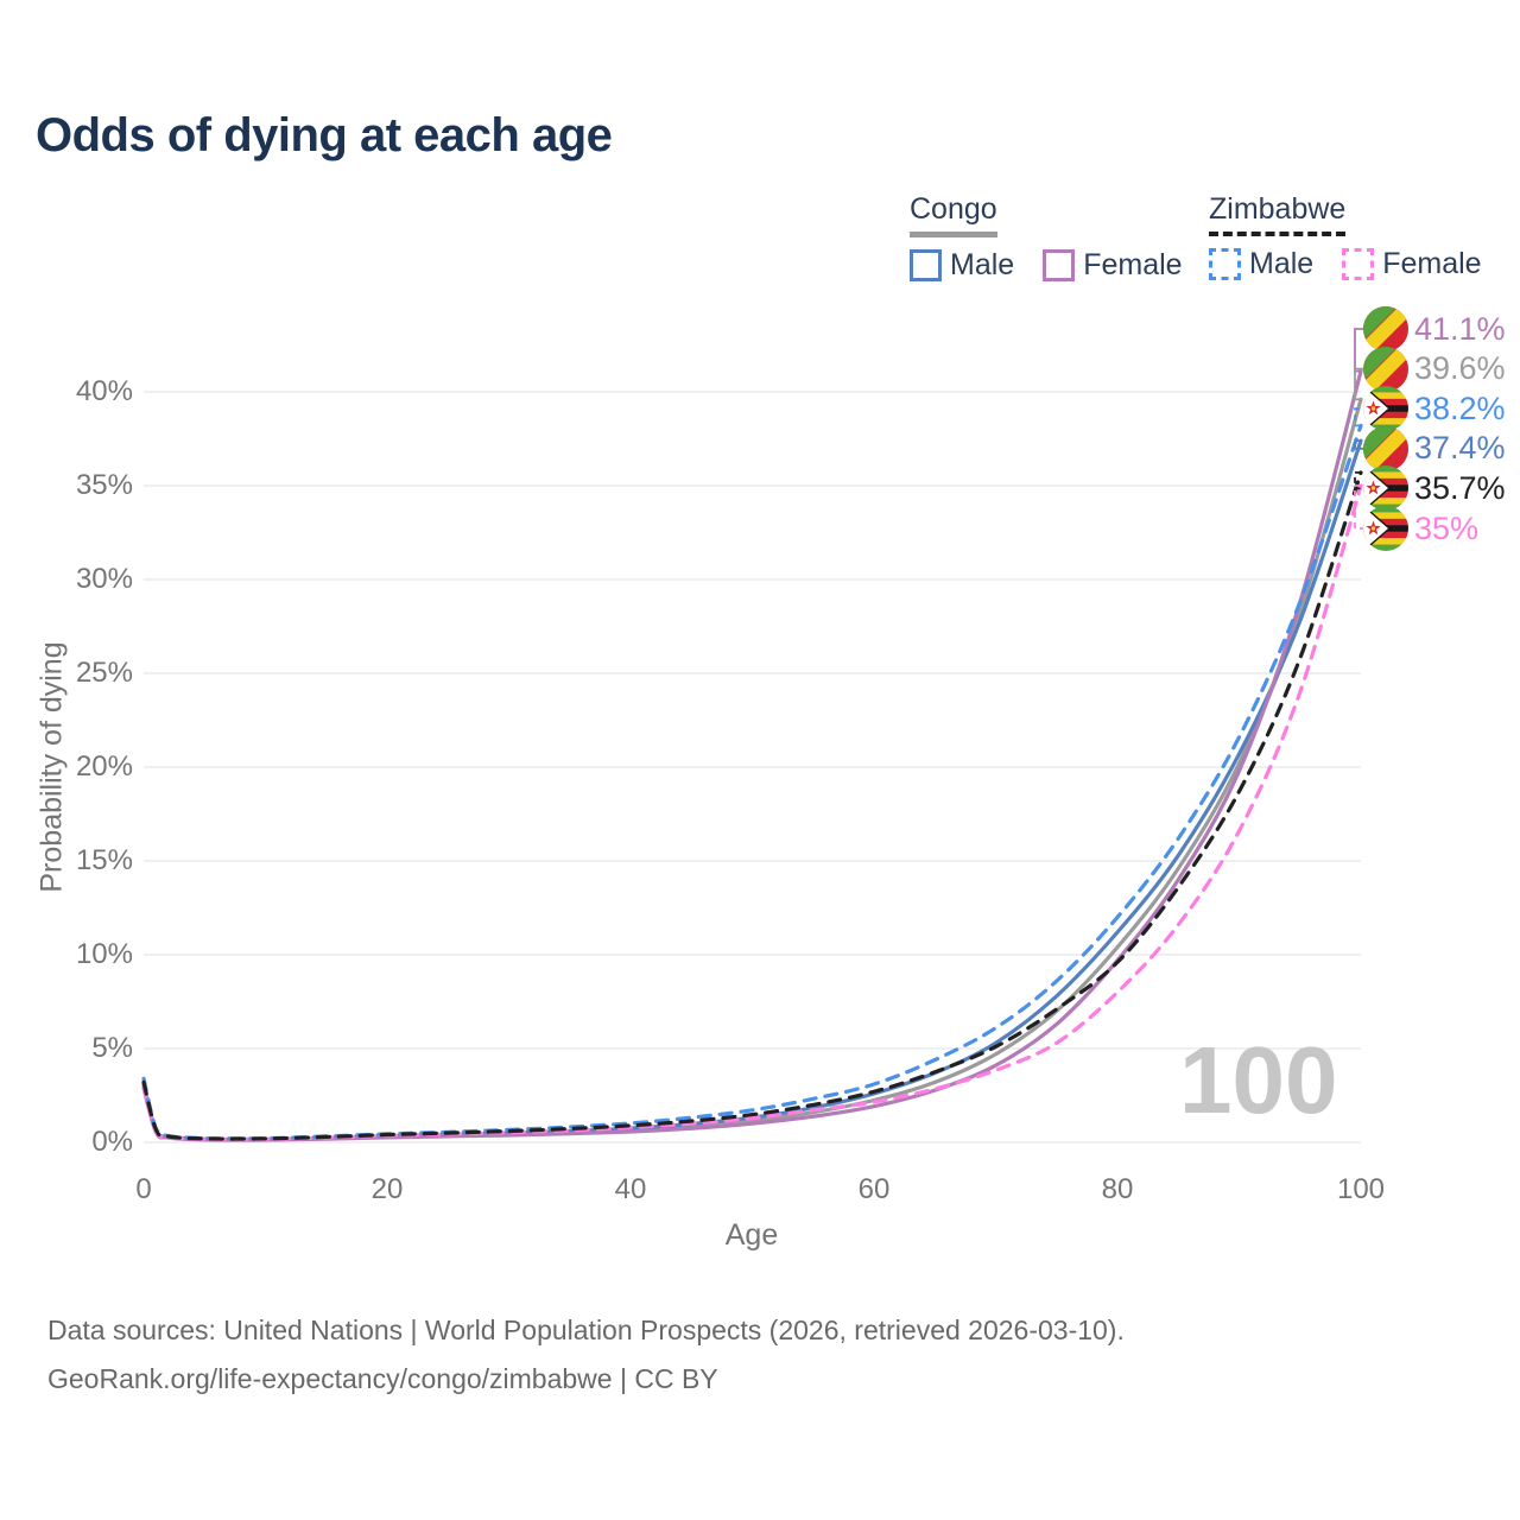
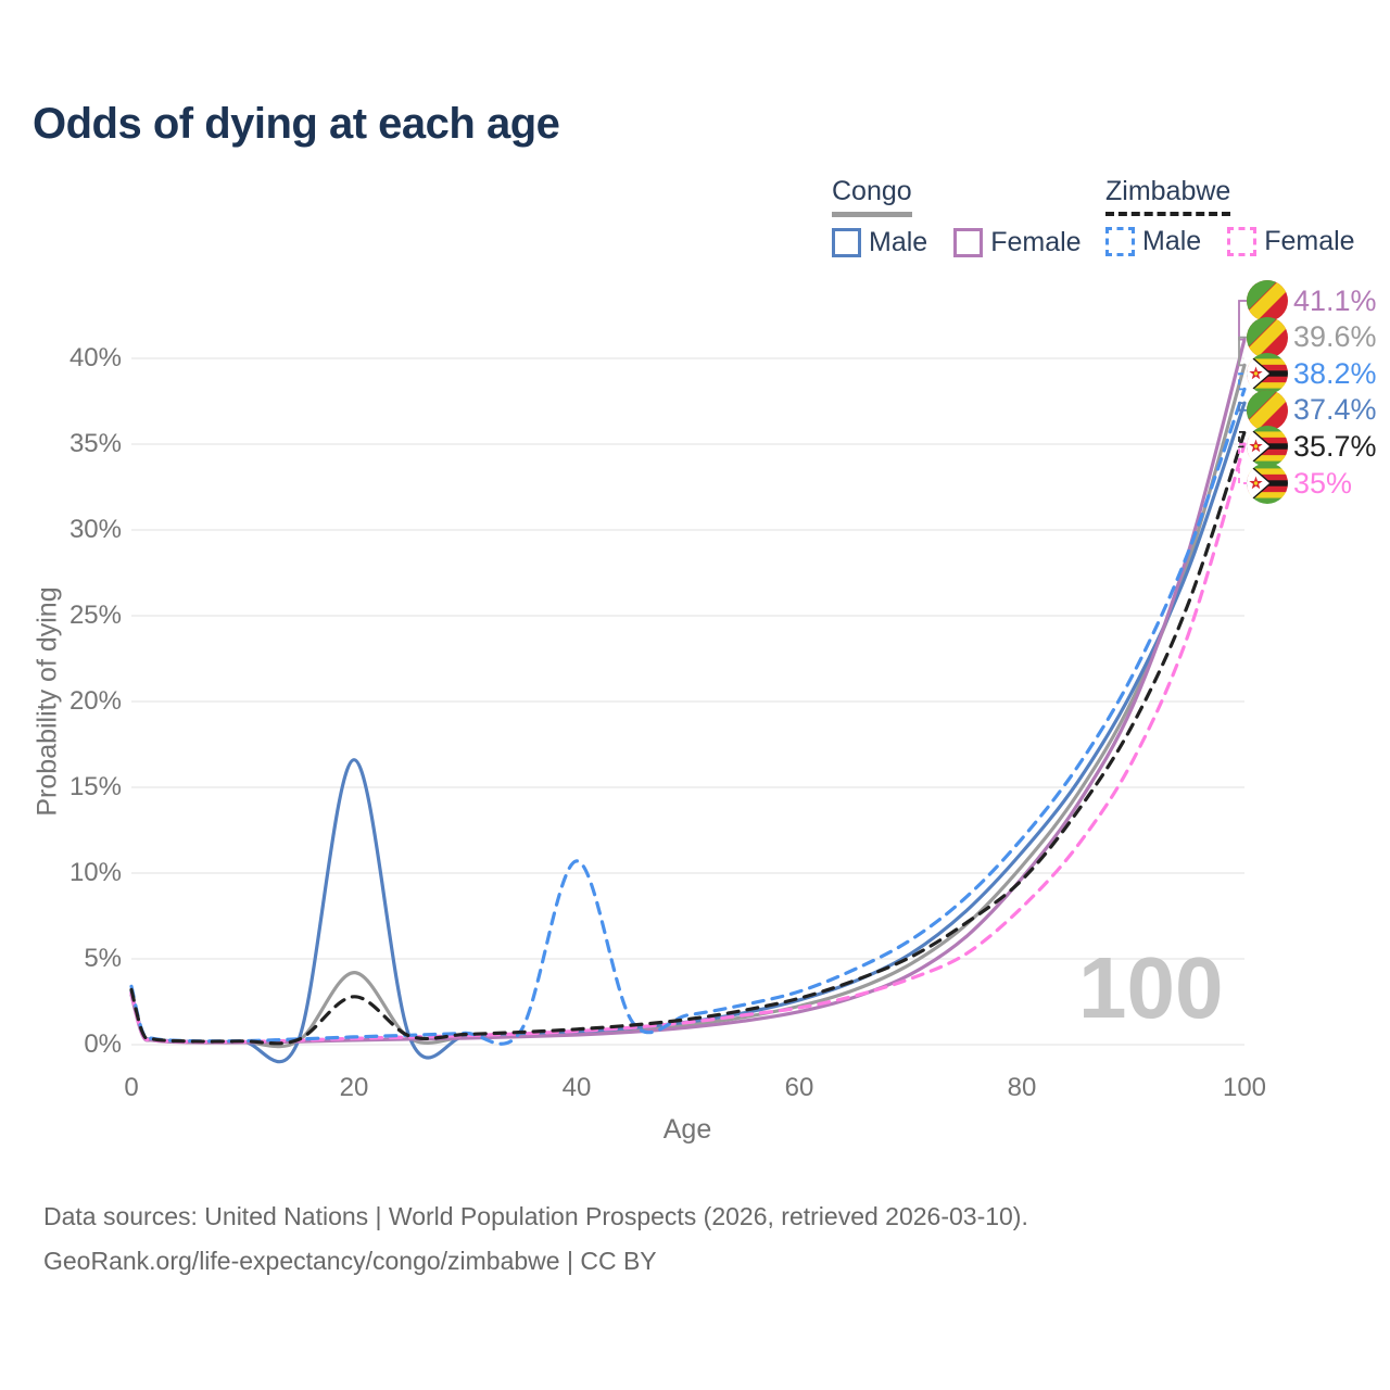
Congo/20: 0.3% -> 4.2%
Congo Male/20: 0.3% -> 16.6%
Zimbabwe/20: 0.4% -> 2.8%
Zimbabwe Male/40: 1.0% -> 10.7%
